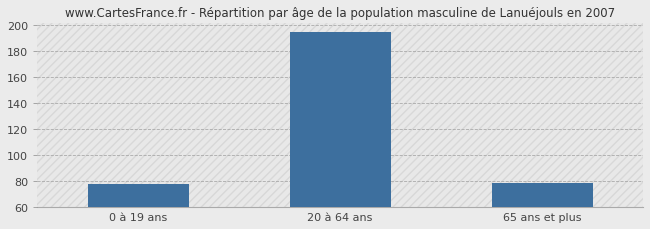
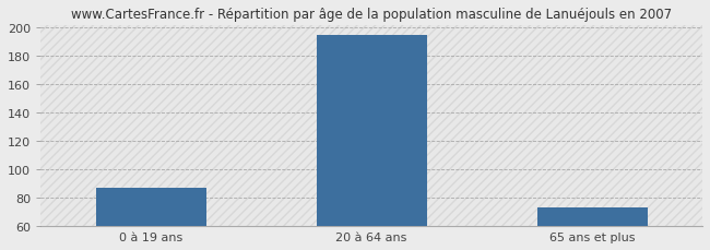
0 à 19 ans: 78 -> 87
65 ans et plus: 79 -> 73
